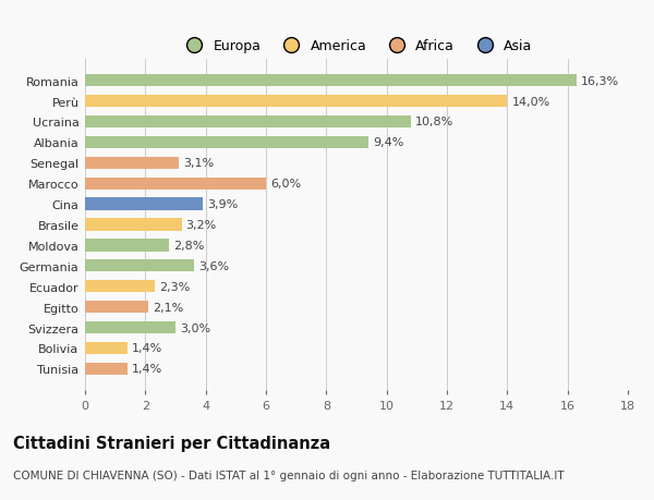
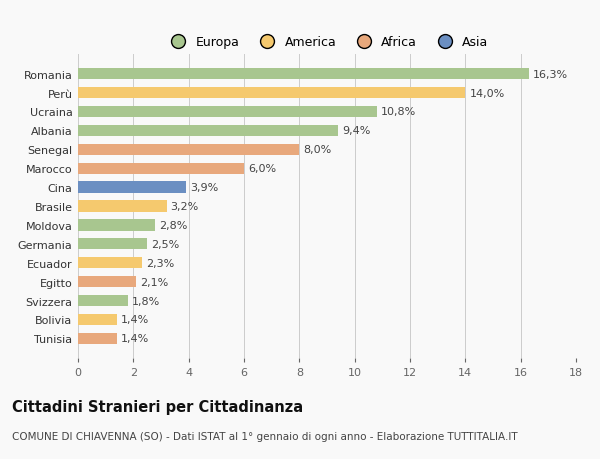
Senegal: 3,1% -> 8,0%
Germania: 3,6% -> 2,5%
Svizzera: 3,0% -> 1,8%
